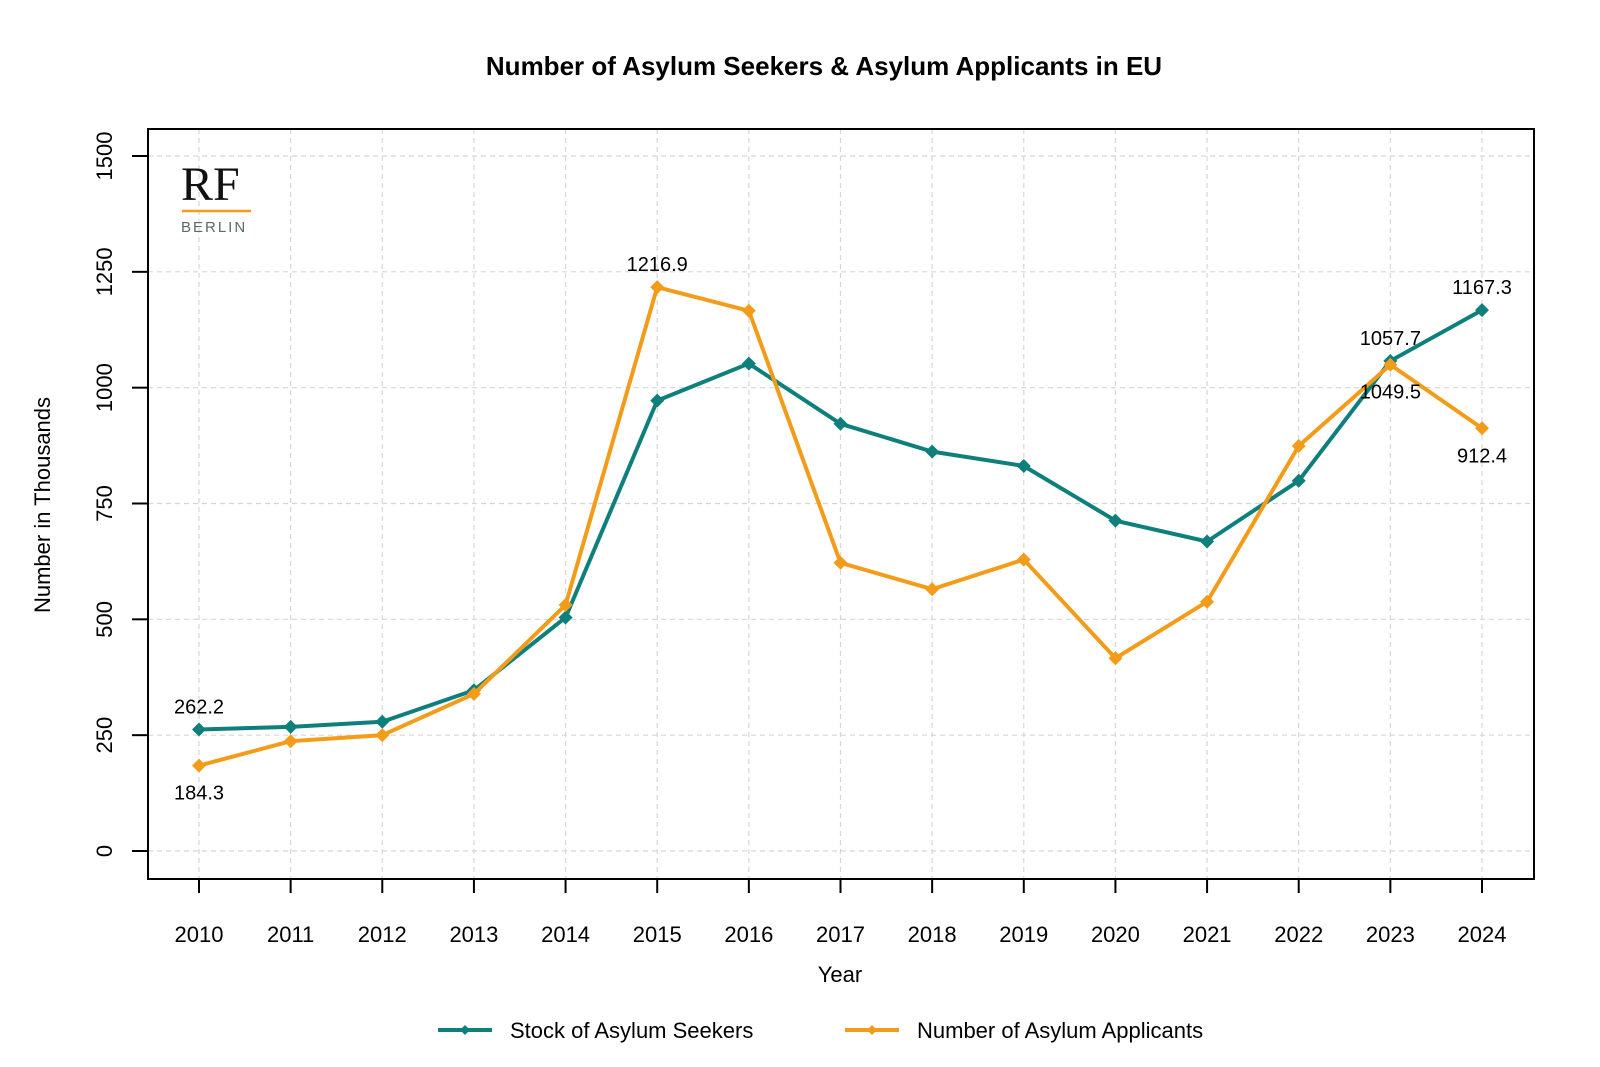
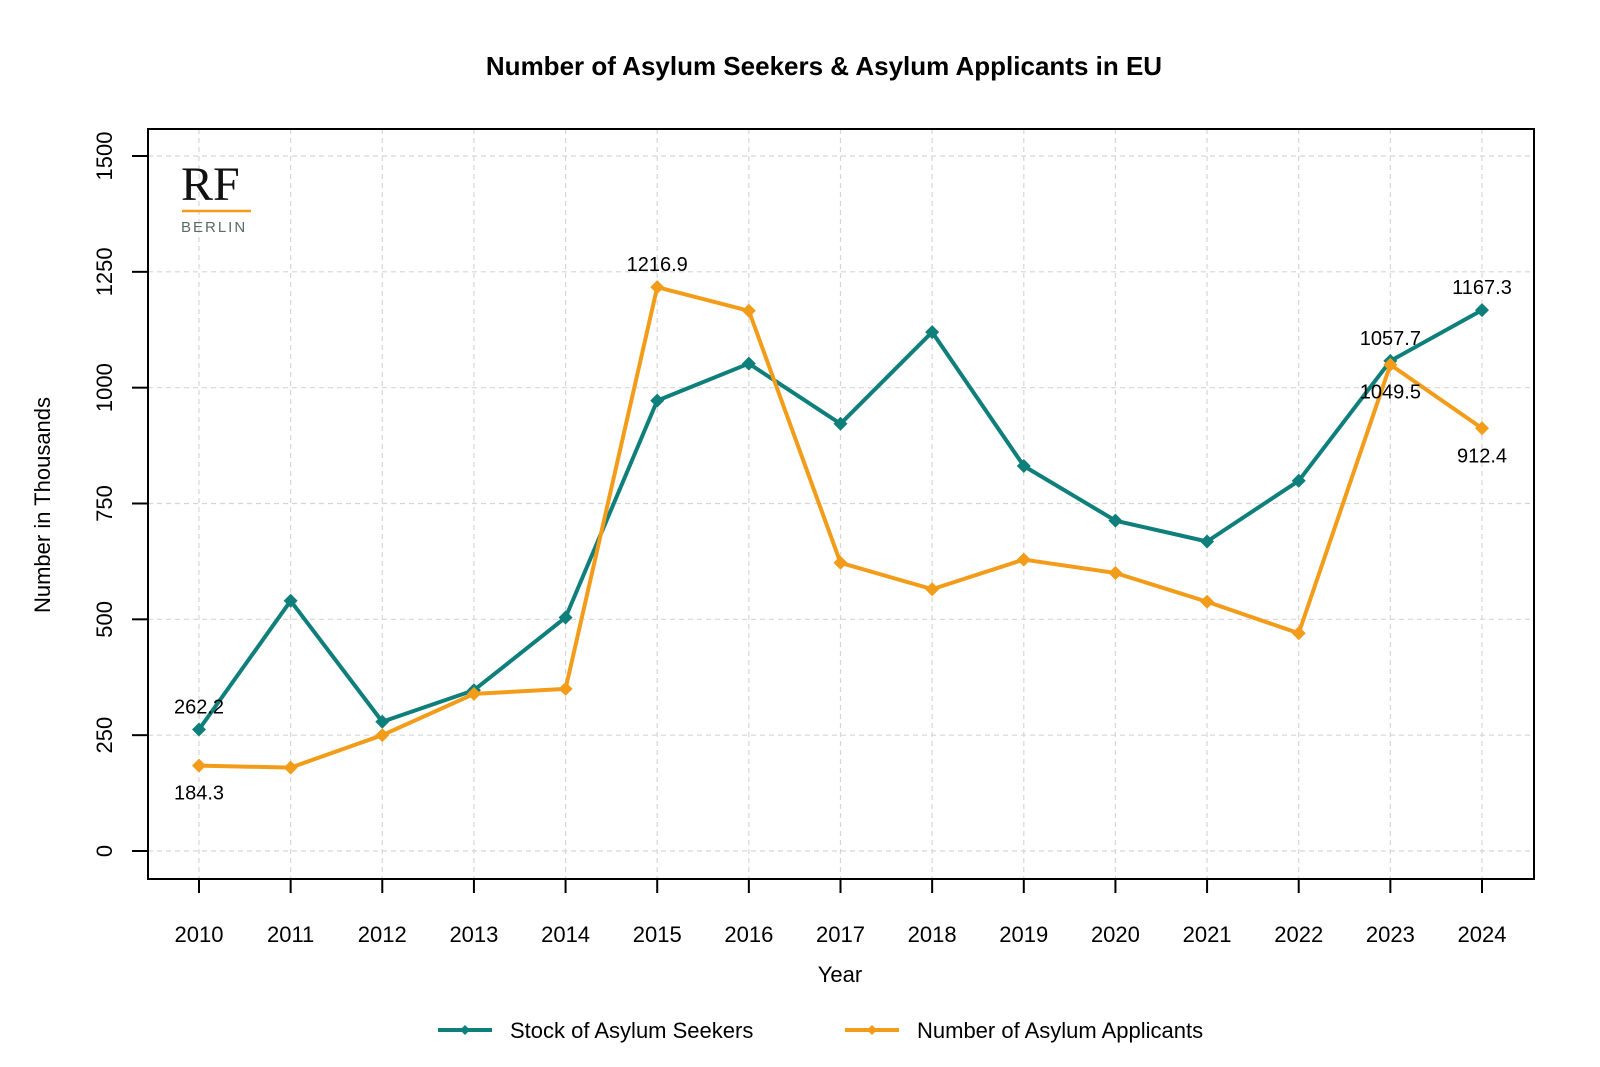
Stock of Asylum Seekers/2011: 270 -> 540
Number of Asylum Applicants/2011: 240 -> 180
Number of Asylum Applicants/2014: 530 -> 350
Stock of Asylum Seekers/2018: 860 -> 1120
Number of Asylum Applicants/2020: 420 -> 600
Number of Asylum Applicants/2022: 870 -> 470
